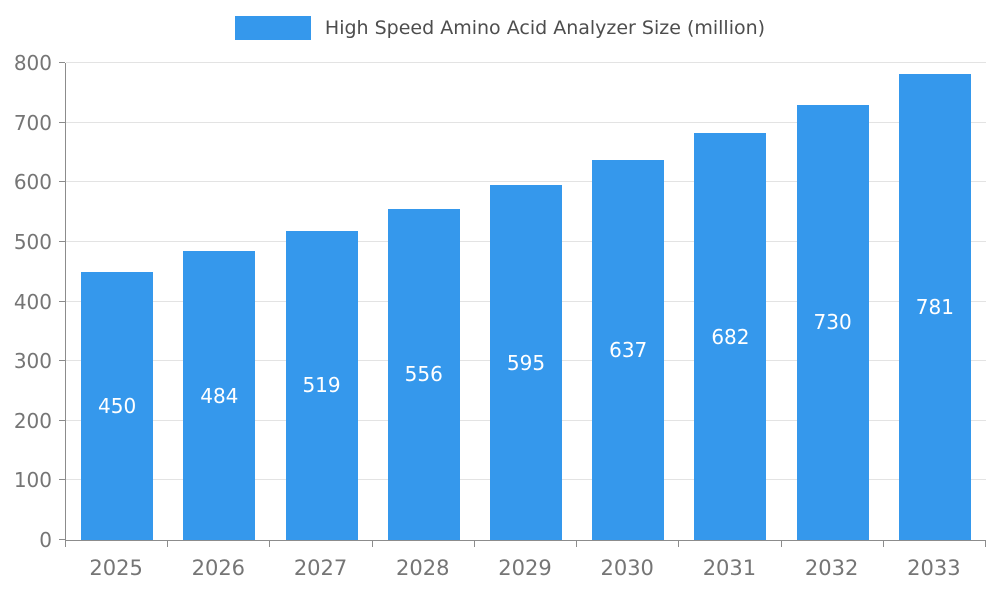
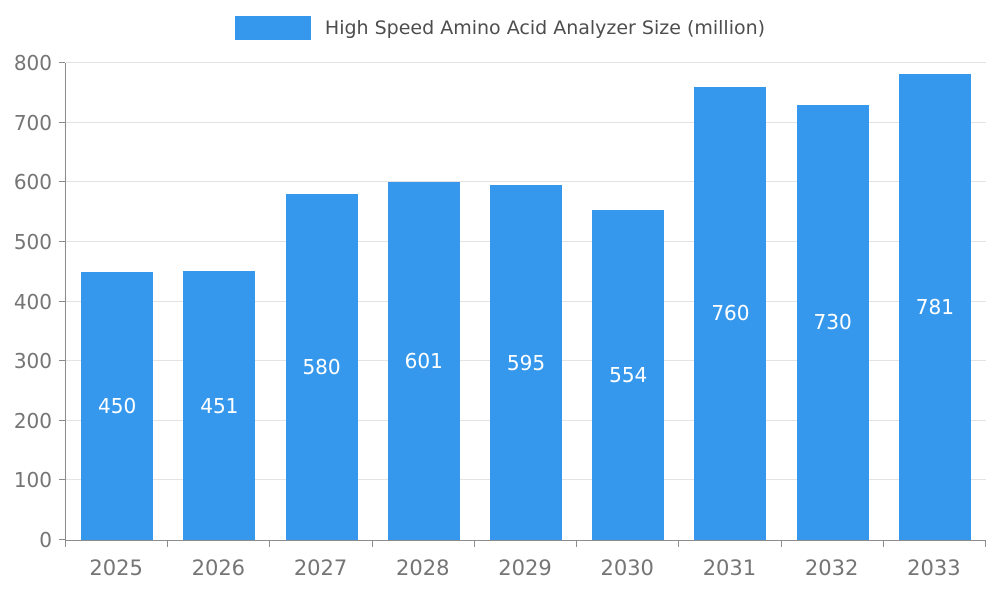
2026: 484 -> 451
2027: 519 -> 580
2028: 556 -> 601
2030: 637 -> 554
2031: 682 -> 760
